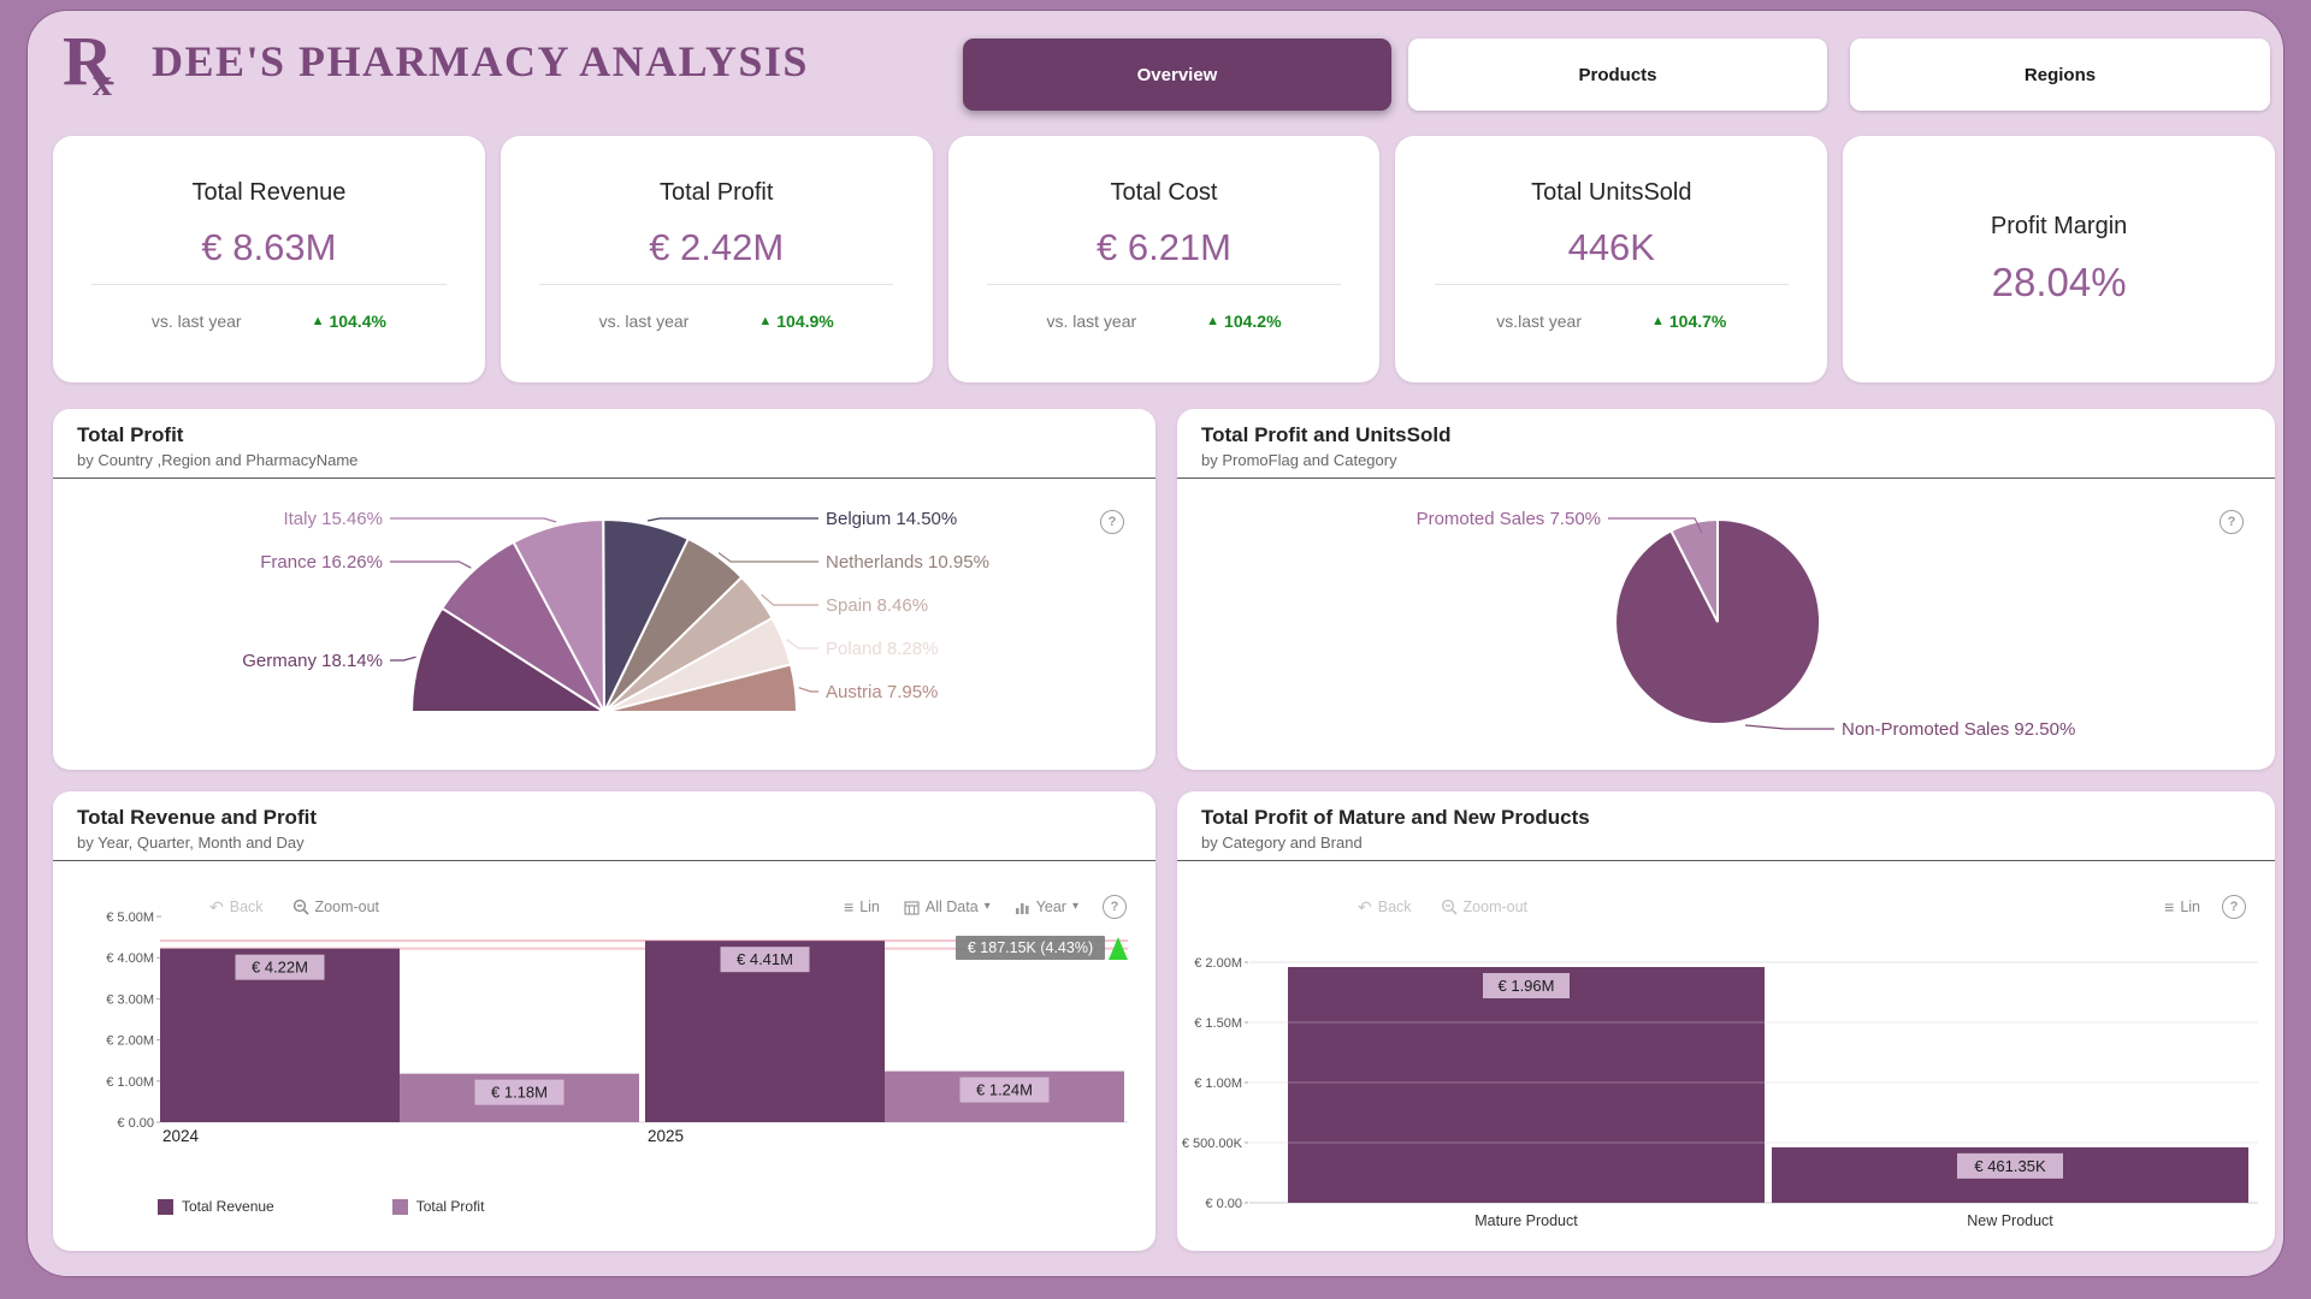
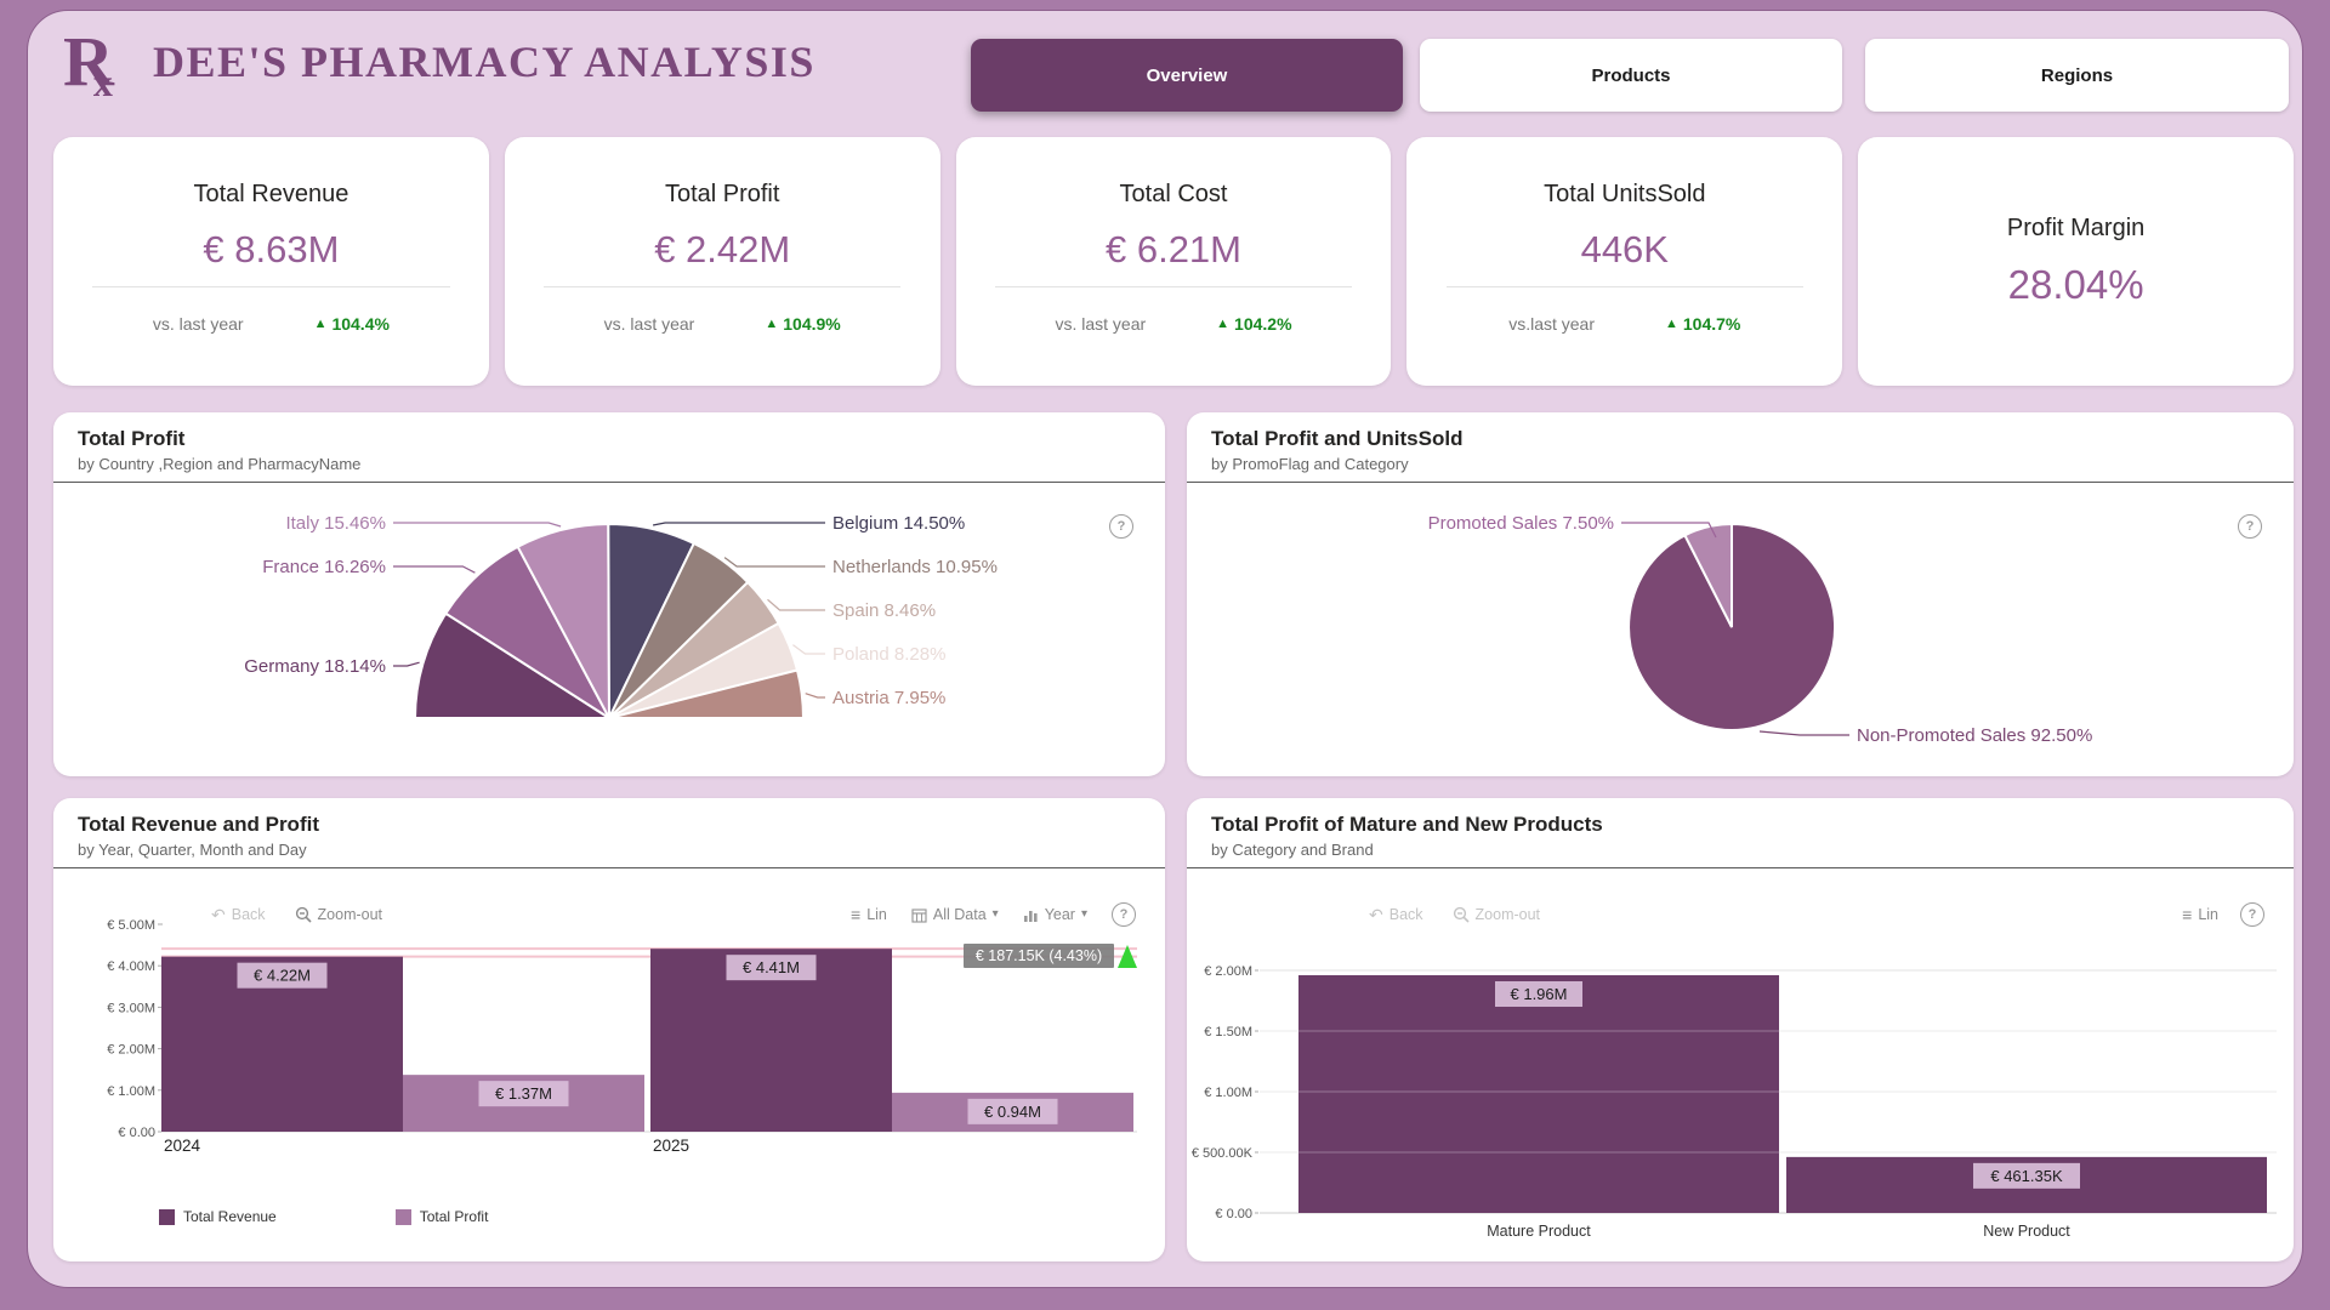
Total Revenue and Profit/Total Profit/2024: 1.18M -> 1.37M
Total Revenue and Profit/Total Profit/2025: 1.24M -> 0.94M
